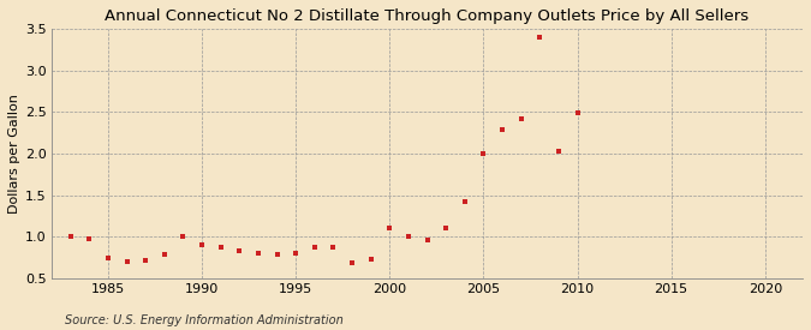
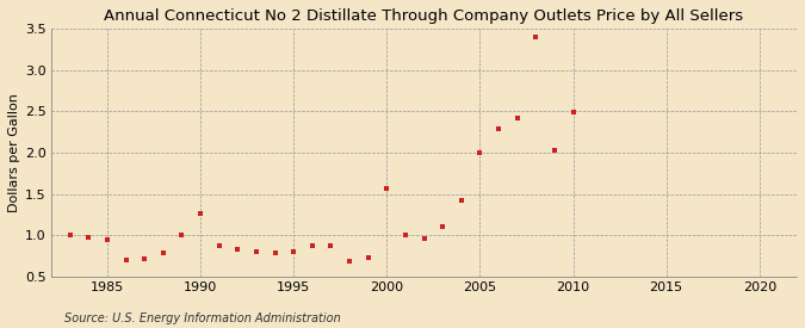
1985: 0.75 -> 0.94
1990: 0.90 -> 1.26
2000: 1.10 -> 1.56
